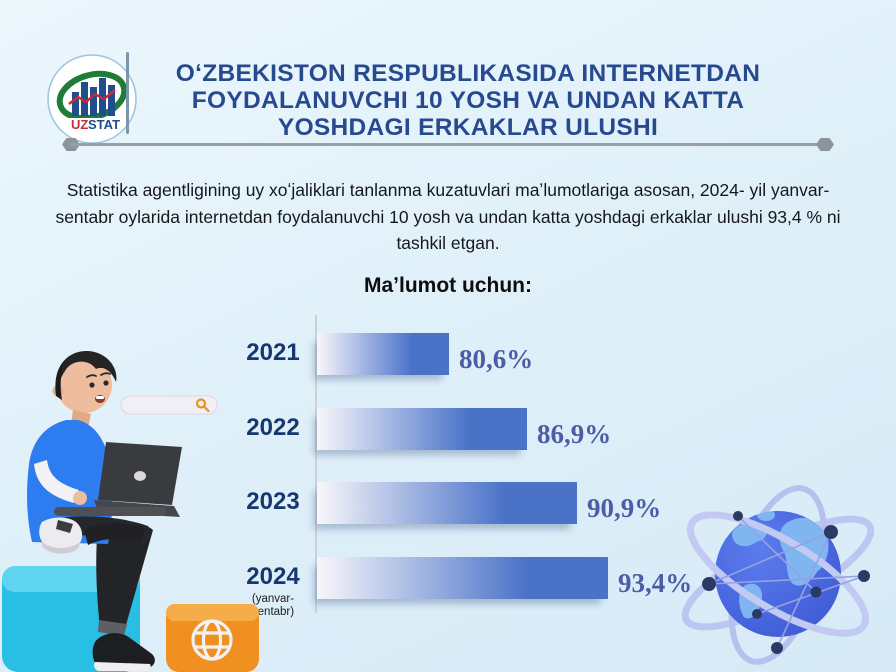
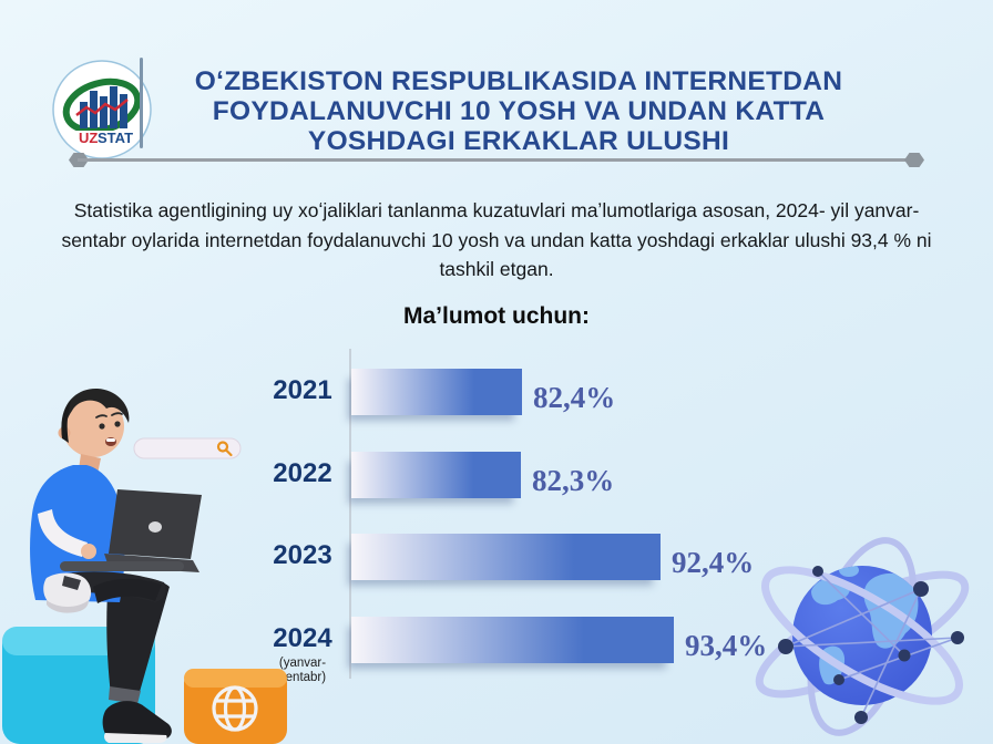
2021: 80,6% -> 82,4%
2022: 86,9% -> 82,3%
2023: 90,9% -> 92,4%
